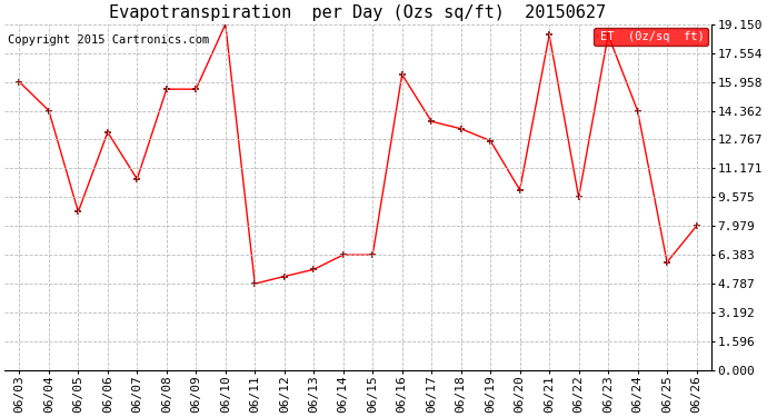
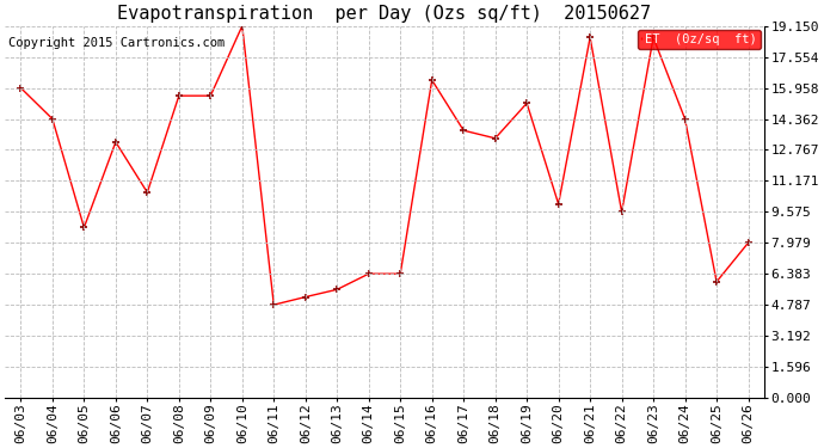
06/19: 12.7 -> 15.2
